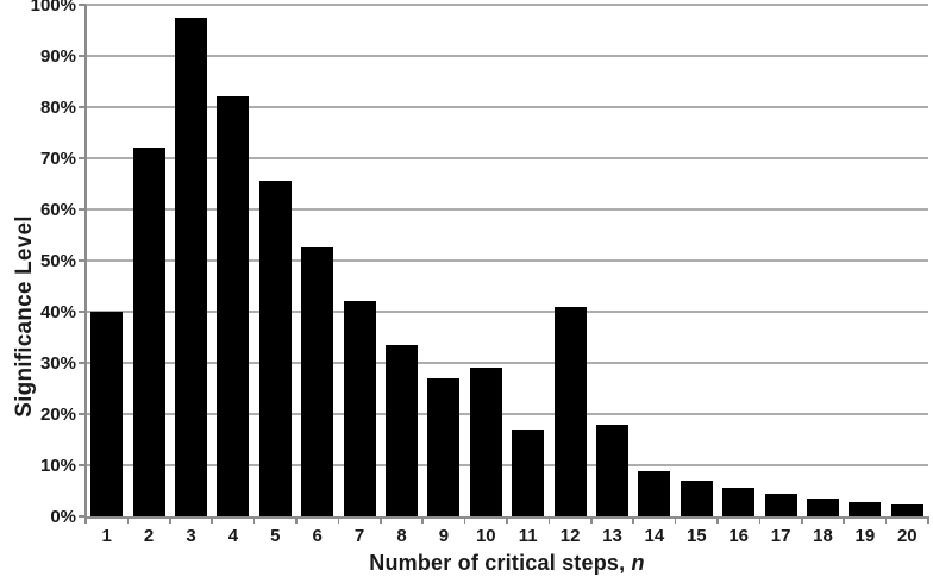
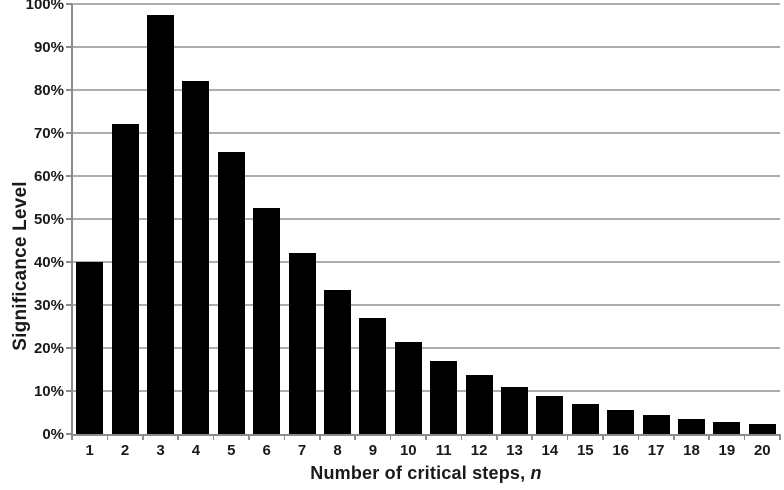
10: 29% -> 22%
12: 41% -> 14%
13: 18% -> 11%
